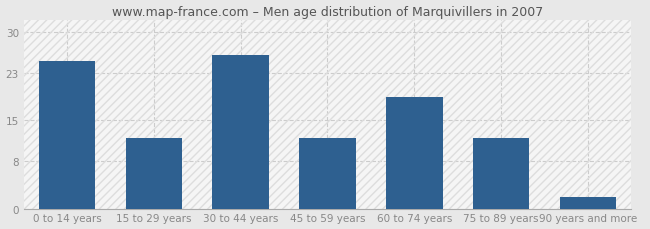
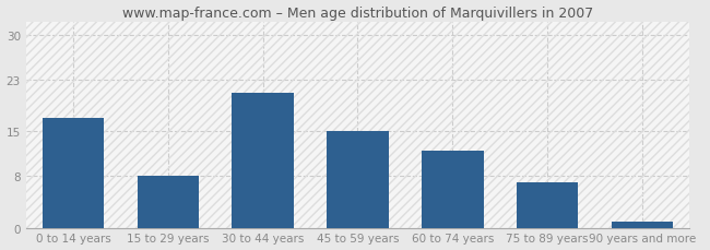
0 to 14 years: 25 -> 17
15 to 29 years: 12 -> 8
30 to 44 years: 26 -> 21
45 to 59 years: 12 -> 15
60 to 74 years: 19 -> 12
75 to 89 years: 12 -> 7
90 years and more: 2 -> 1
